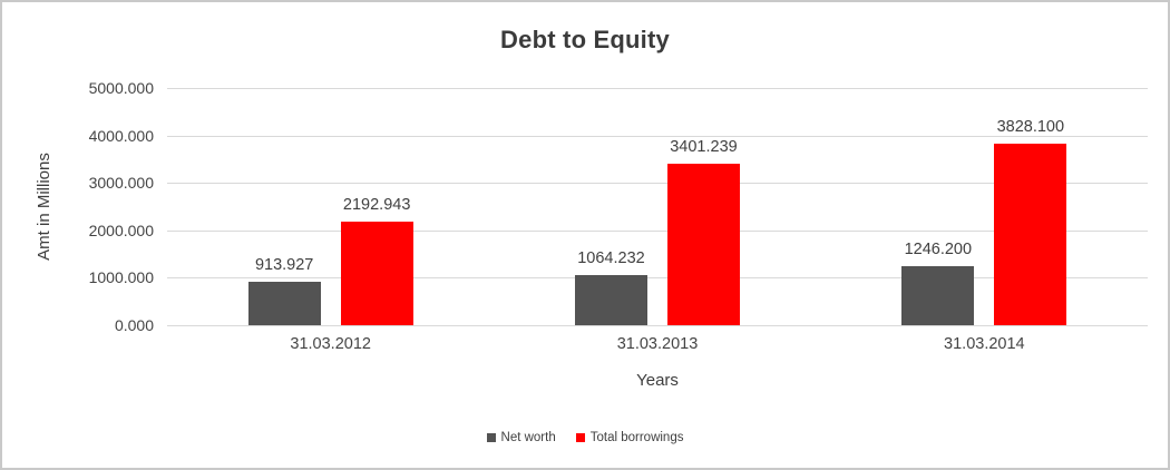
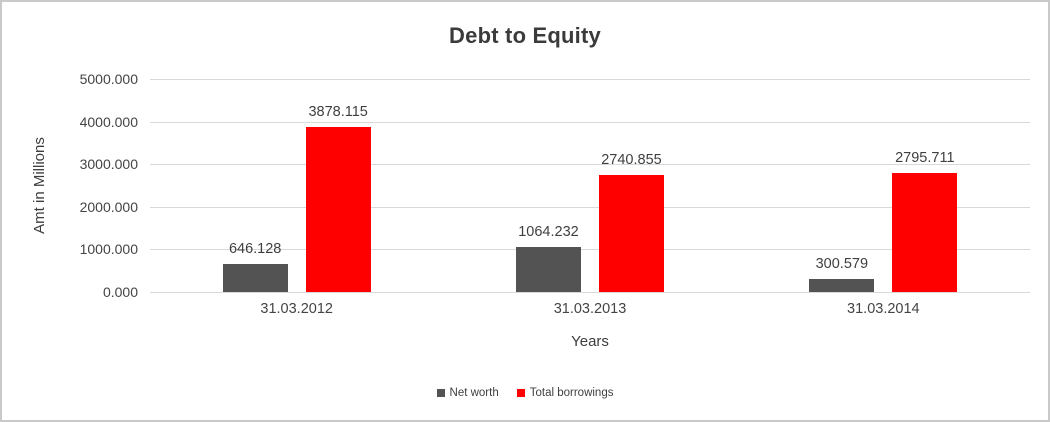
Net worth/31.03.2012: 913.927 -> 646.128
Total borrowings/31.03.2012: 2192.943 -> 3878.115
Total borrowings/31.03.2013: 3401.239 -> 2740.855
Net worth/31.03.2014: 1246.200 -> 300.579
Total borrowings/31.03.2014: 3828.100 -> 2795.711
